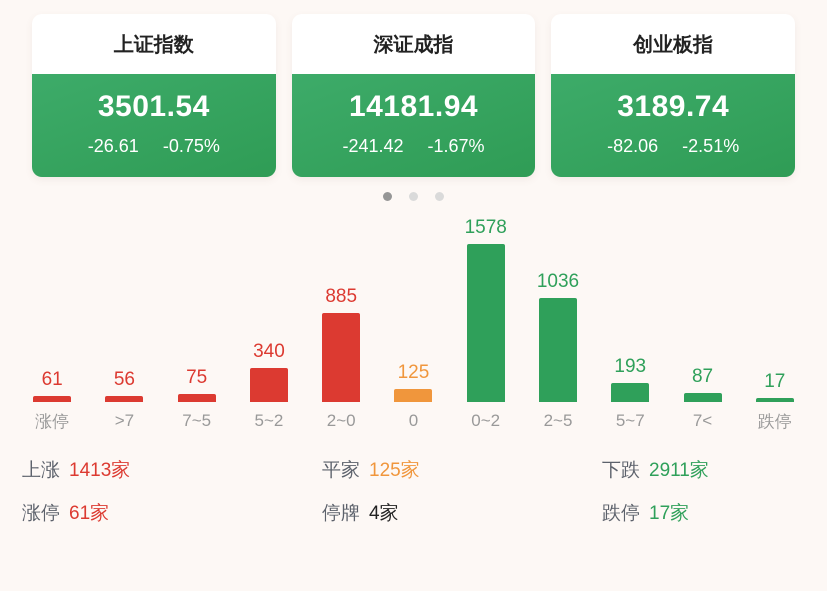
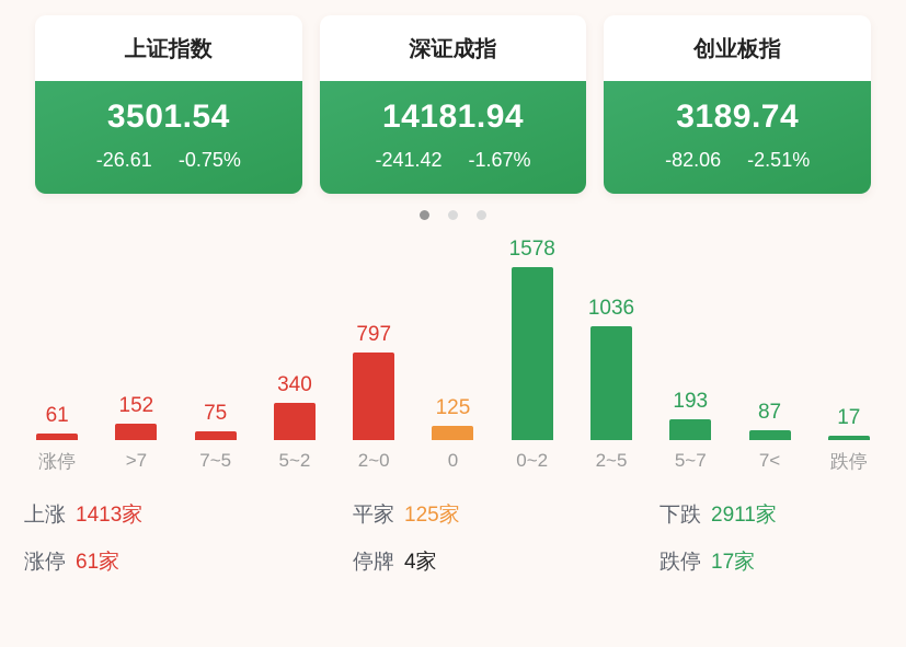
>7: 56 -> 152
2~0: 885 -> 797
